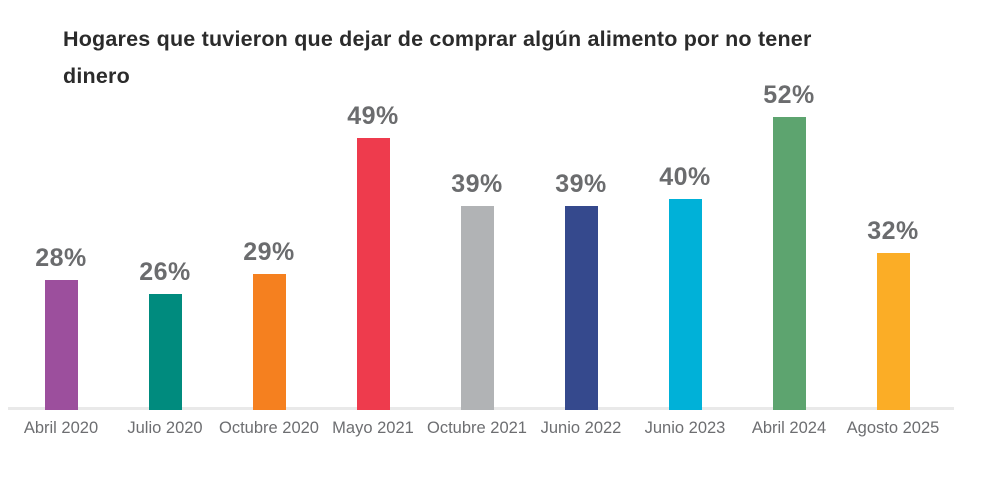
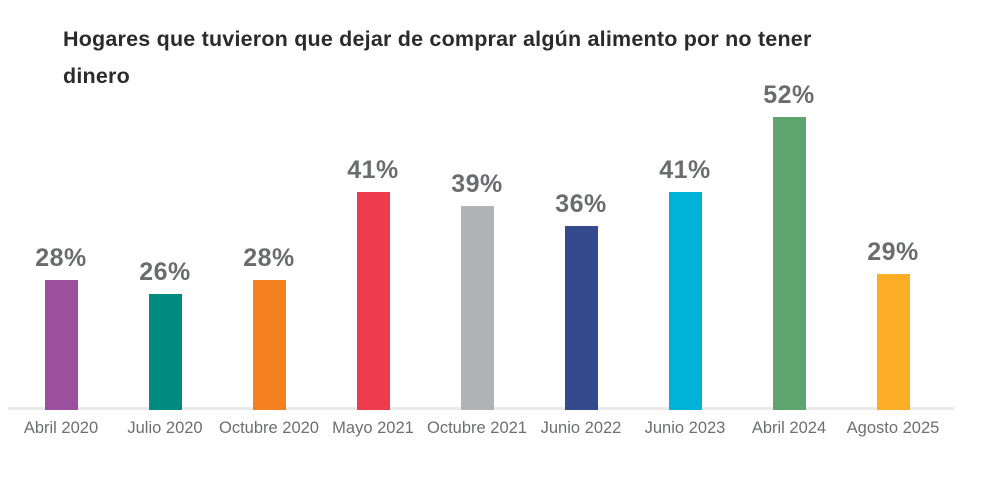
Octubre 2020: 29% -> 28%
Mayo 2021: 49% -> 41%
Junio 2022: 39% -> 36%
Junio 2023: 40% -> 41%
Agosto 2025: 32% -> 29%
